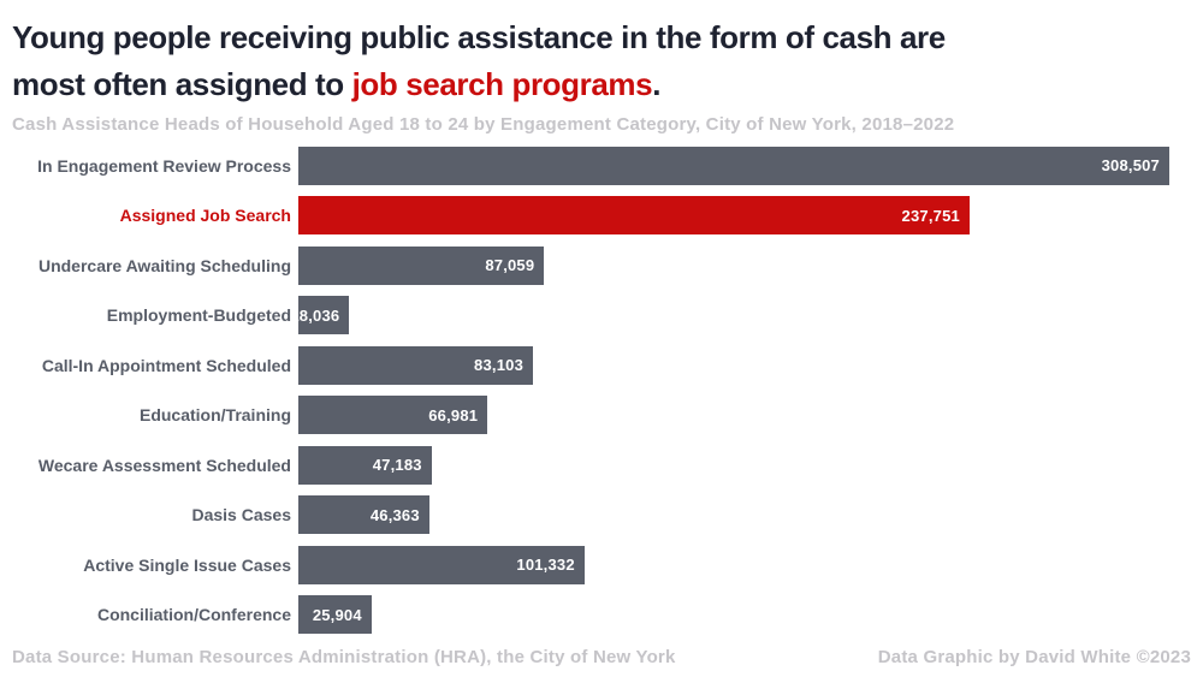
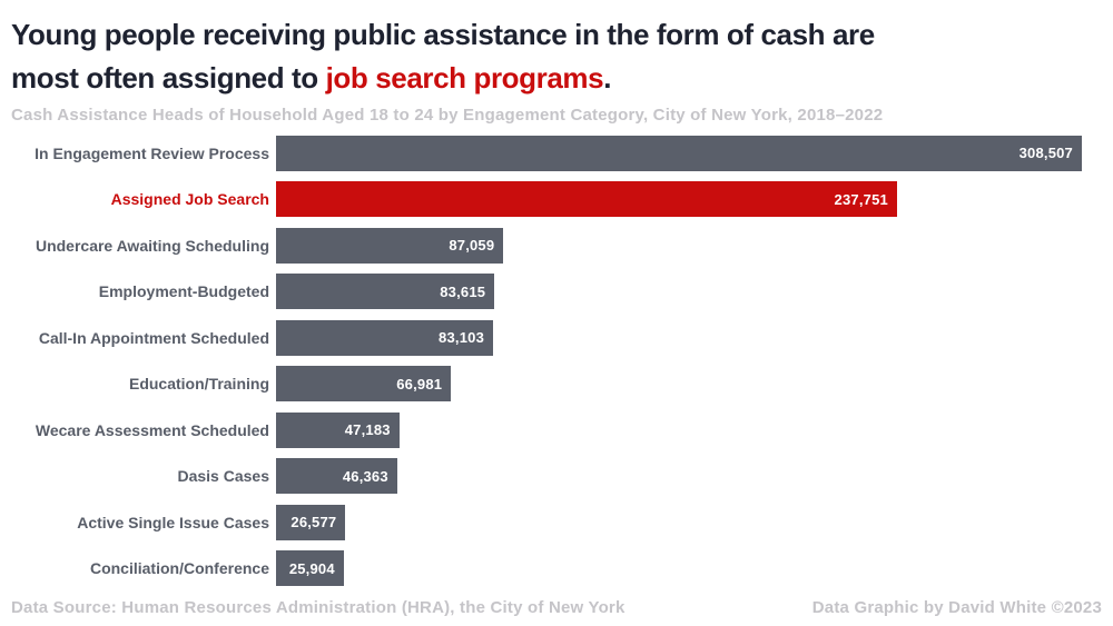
Employment-Budgeted: 18,036 -> 83,615
Active Single Issue Cases: 101,332 -> 26,577
